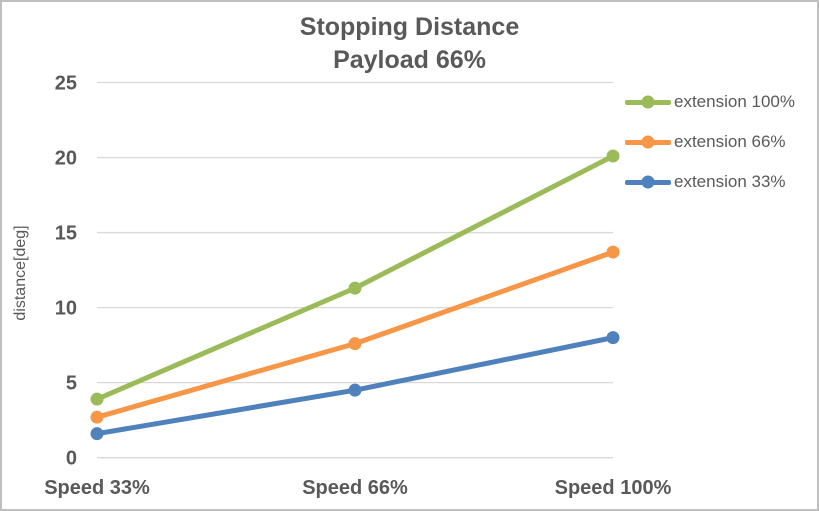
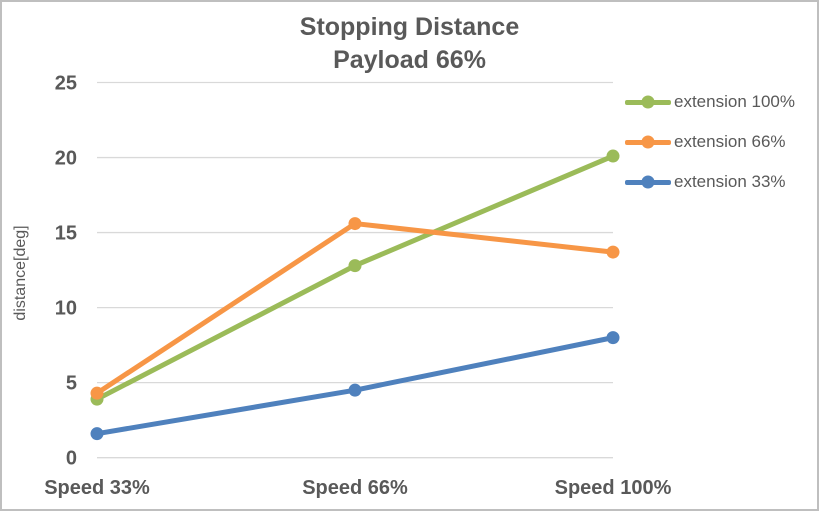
extension 66%/Speed 33%: 2.7 -> 4.3
extension 100%/Speed 66%: 11.3 -> 12.8
extension 66%/Speed 66%: 7.6 -> 15.6
